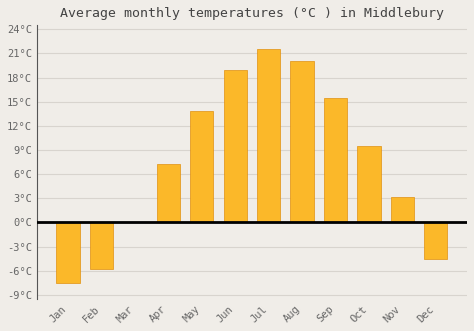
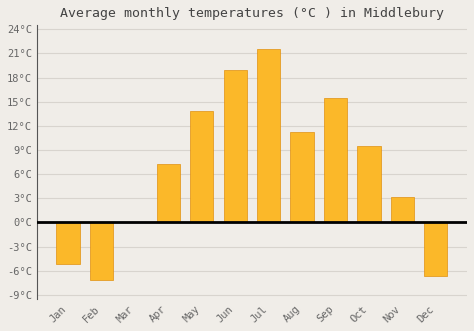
Jan: -7.5°C -> -5.2°C
Feb: -5.8°C -> -7.2°C
Aug: 20.0°C -> 11.2°C
Dec: -4.5°C -> -6.6°C
